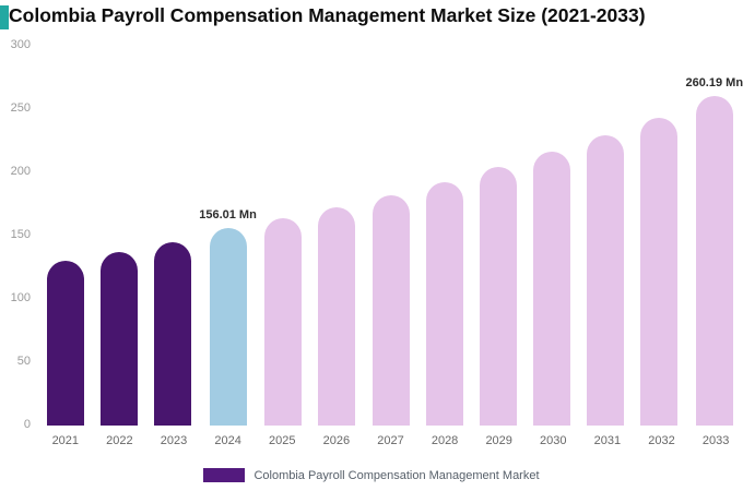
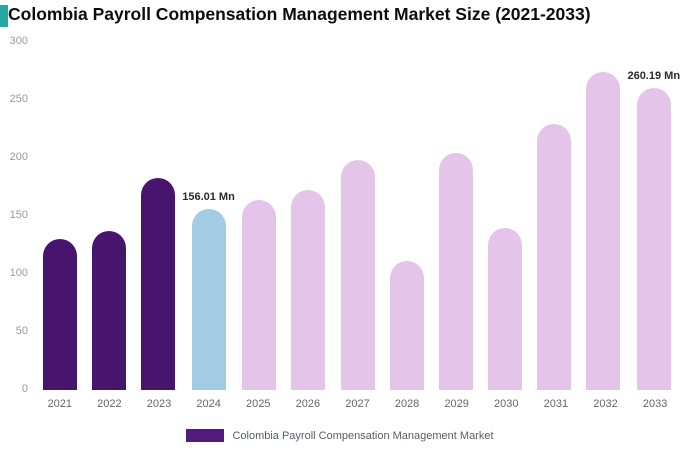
2023: 145 -> 183
2027: 182 -> 198
2028: 192 -> 111
2030: 216 -> 140
2032: 244 -> 274
